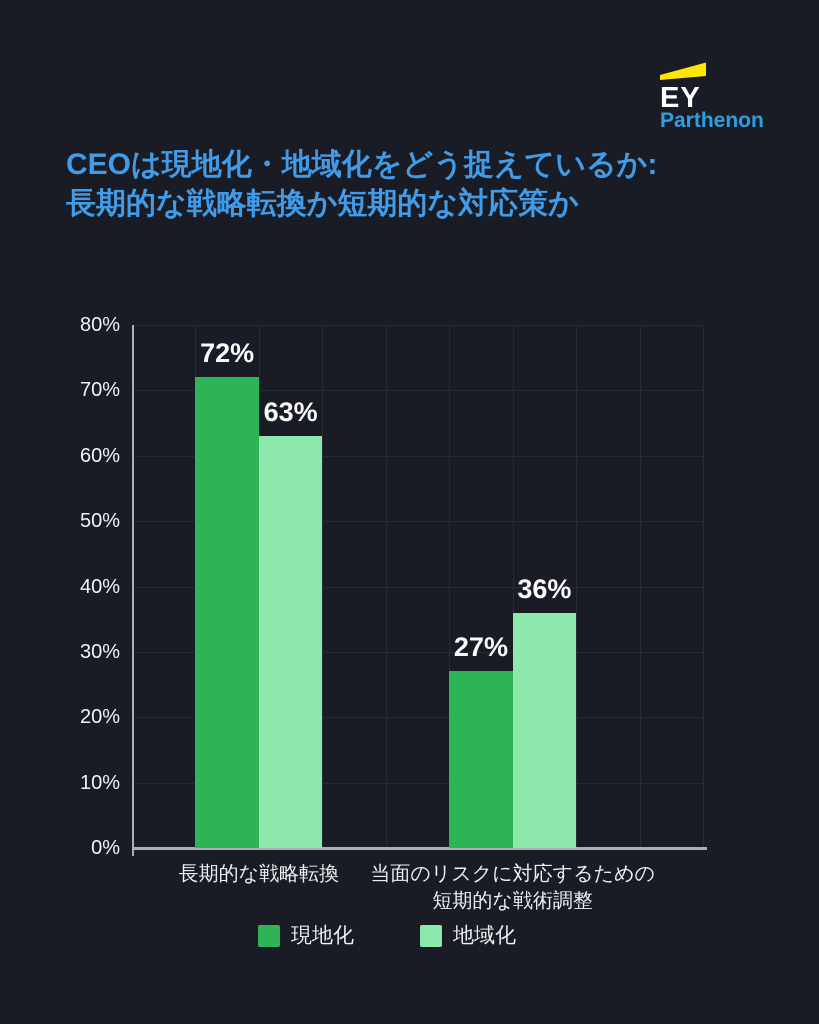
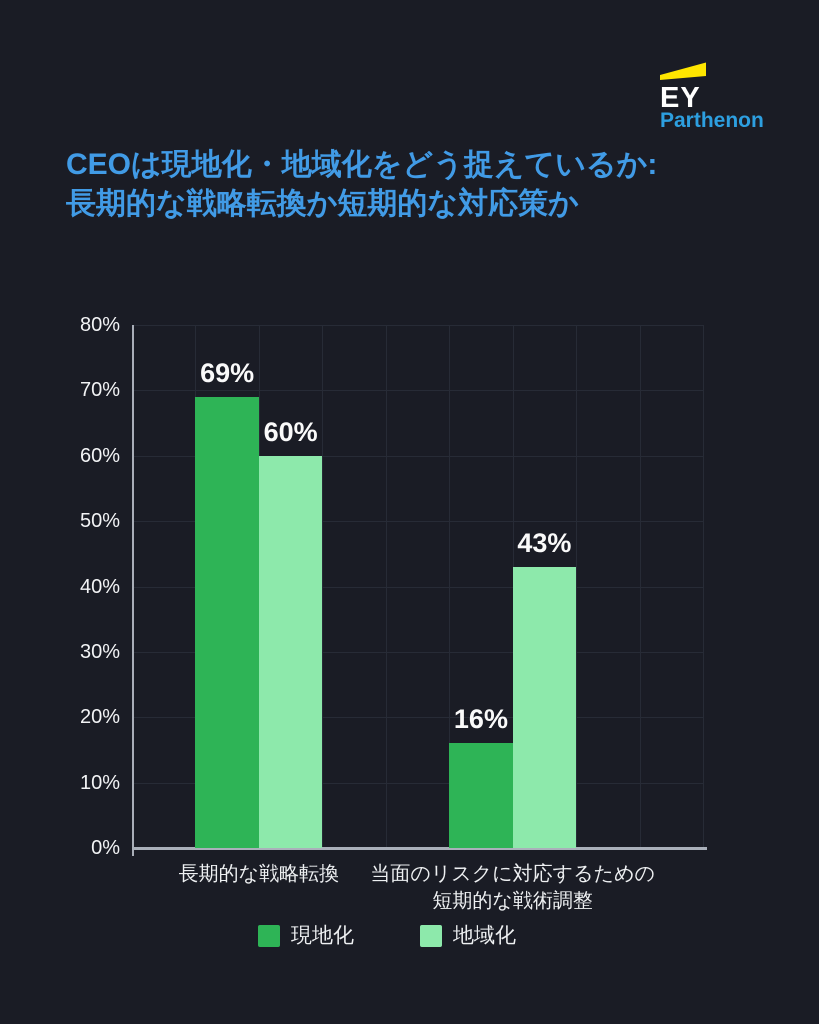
現地化/長期的な戦略転換: 72% -> 69%
地域化/長期的な戦略転換: 63% -> 60%
現地化/当面のリスクに対応するための短期的な戦術調整: 27% -> 16%
地域化/当面のリスクに対応するための短期的な戦術調整: 36% -> 43%
